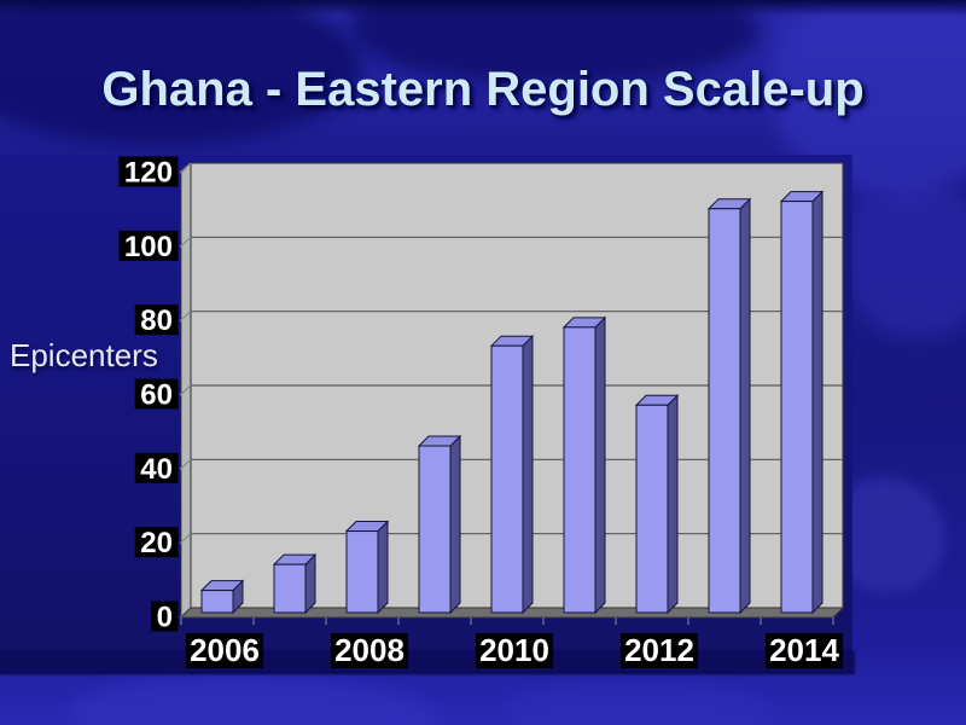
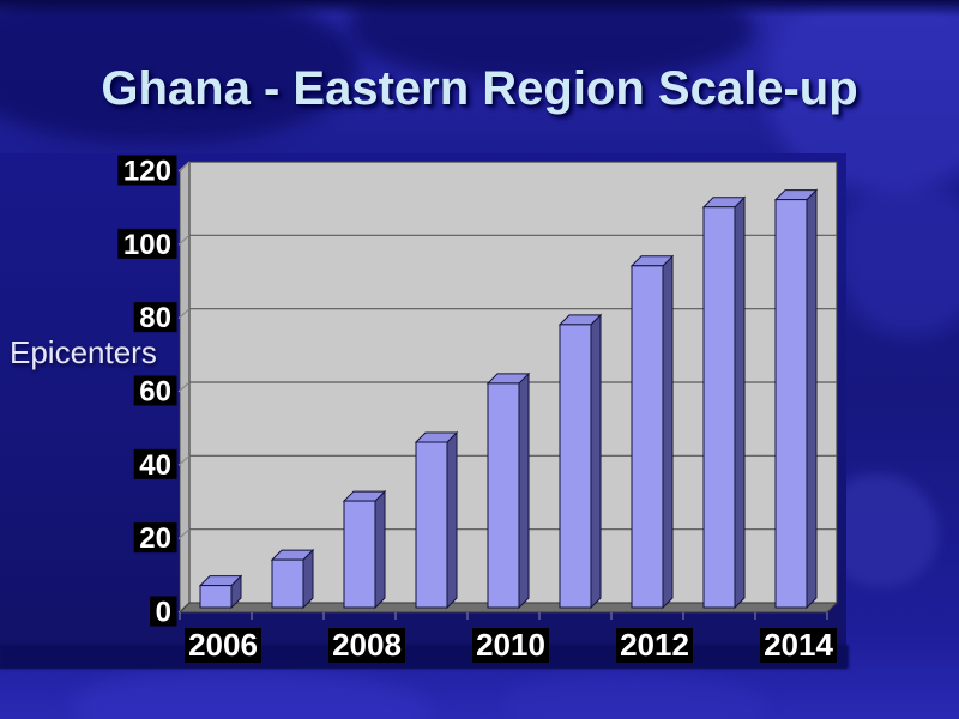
2008: 22 -> 29
2010: 72 -> 61
2012: 56 -> 93
